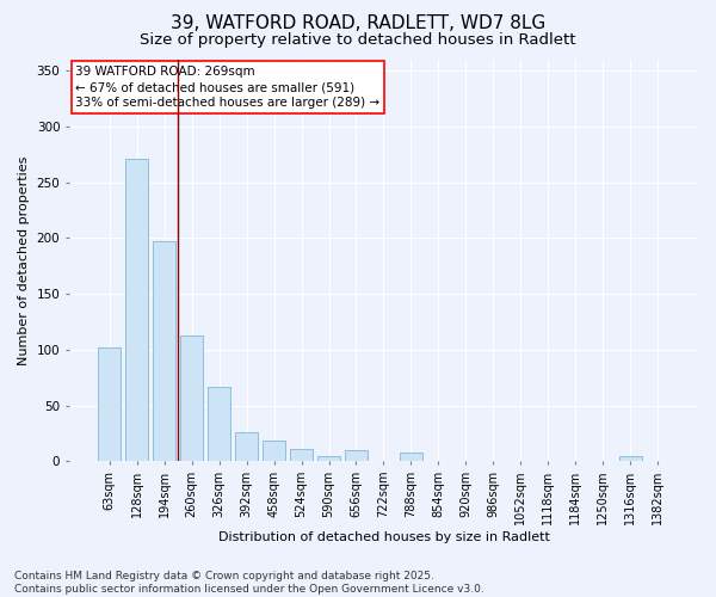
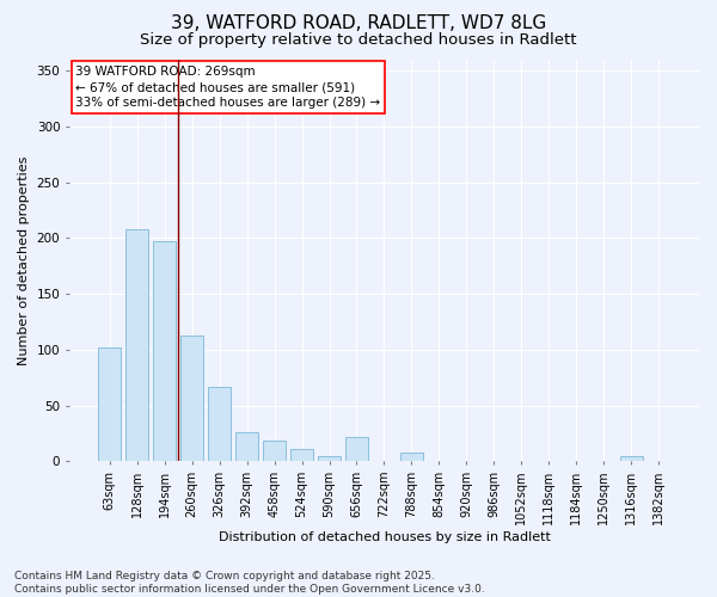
128sqm: 271 -> 208
656sqm: 10 -> 22
